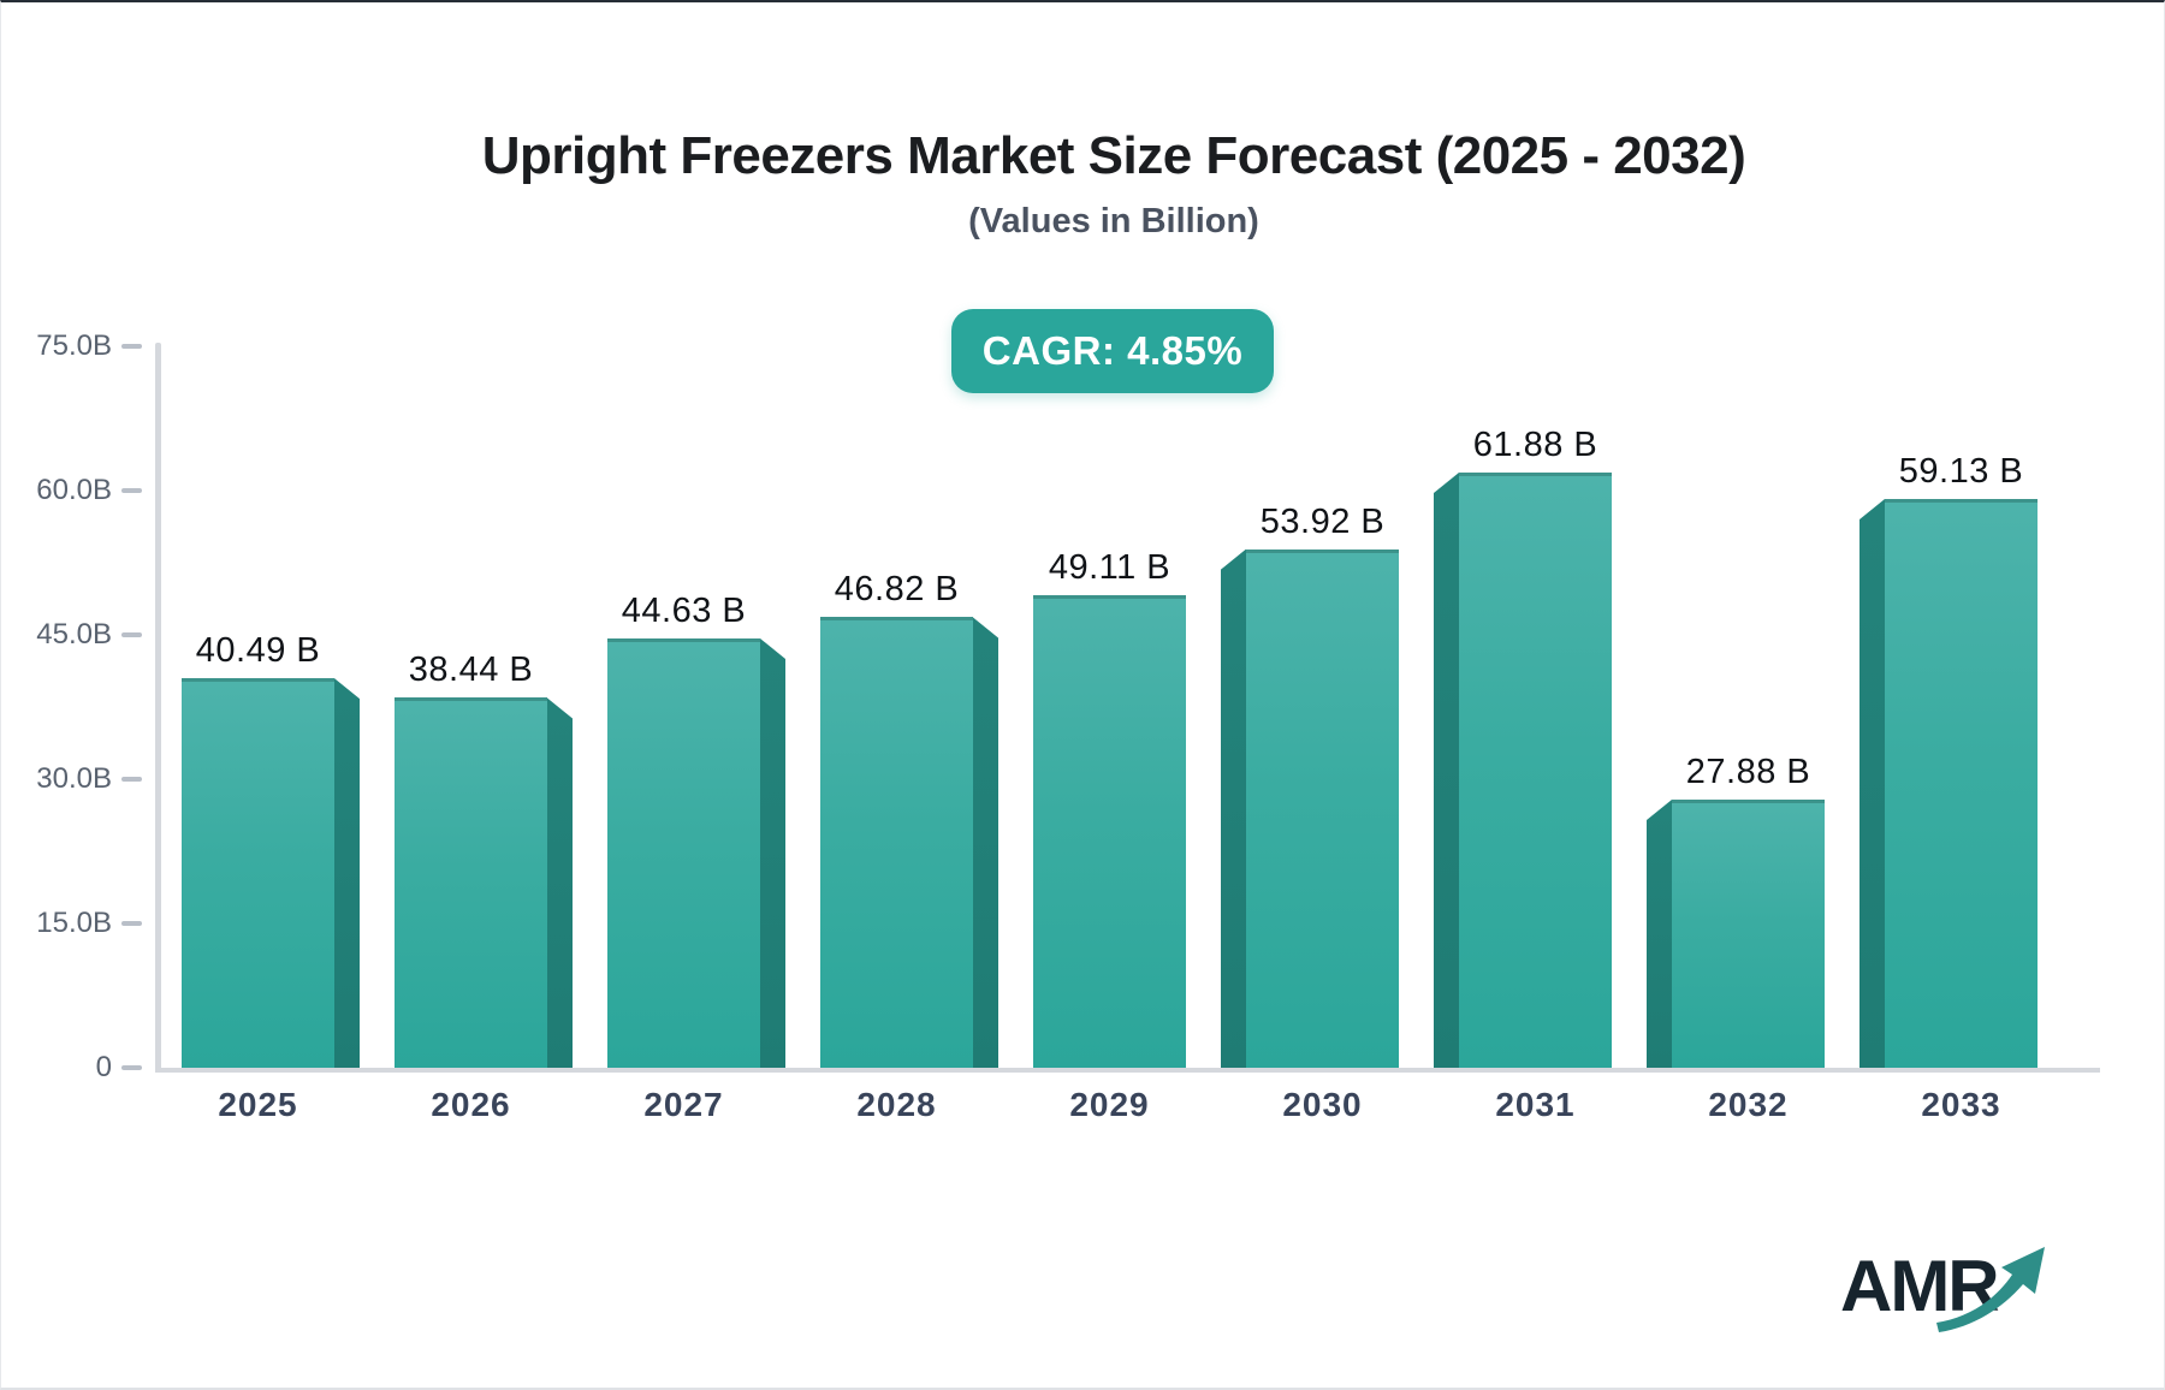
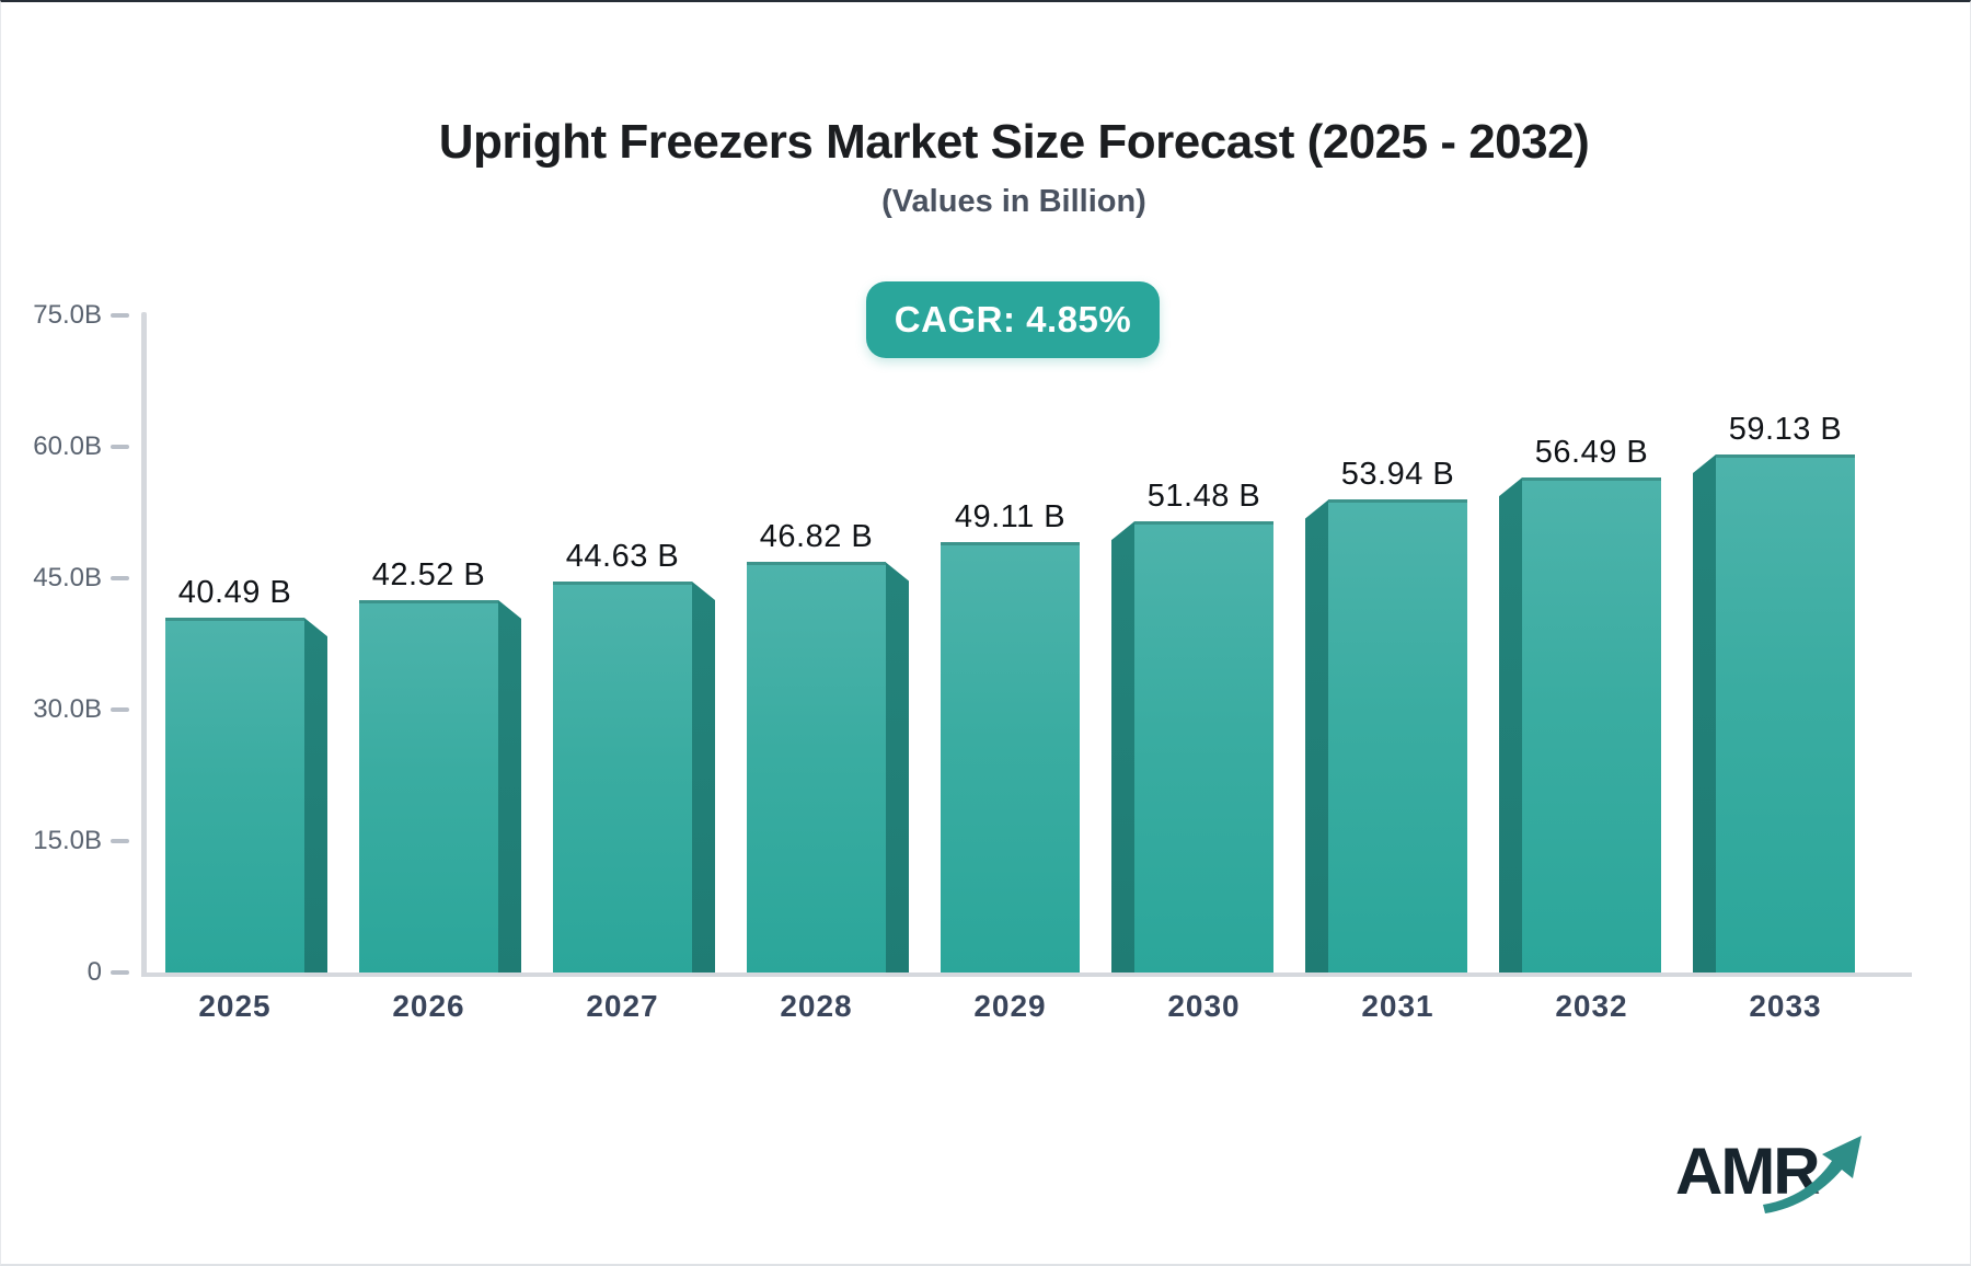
2026: 38.44 -> 42.52
2030: 53.92 -> 51.48
2031: 61.88 -> 53.94
2032: 27.88 -> 56.49
